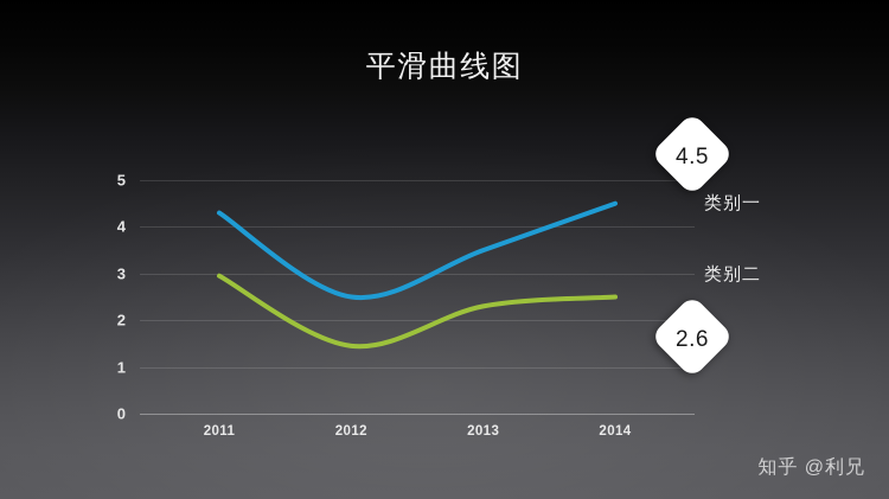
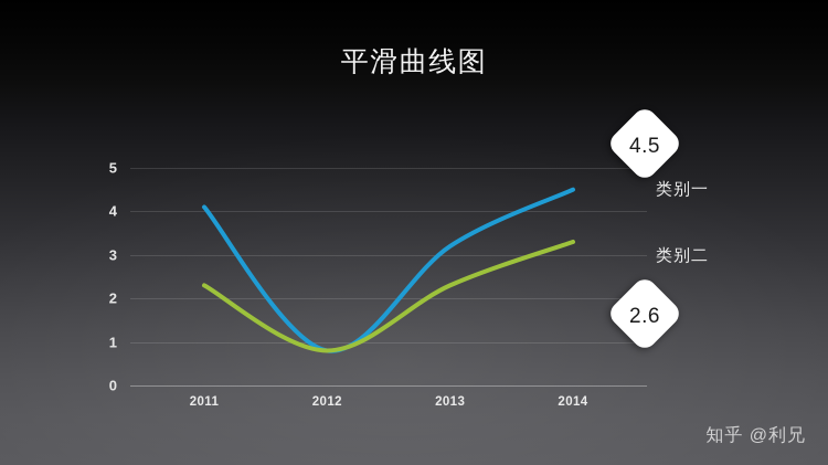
类别一/2011: 4.3 -> 4.1
类别二/2011: 3.0 -> 2.3
类别一/2012: 2.5 -> 0.8
类别二/2012: 1.4 -> 0.8
类别一/2013: 3.5 -> 3.2
类别二/2014: 2.5 -> 3.3
